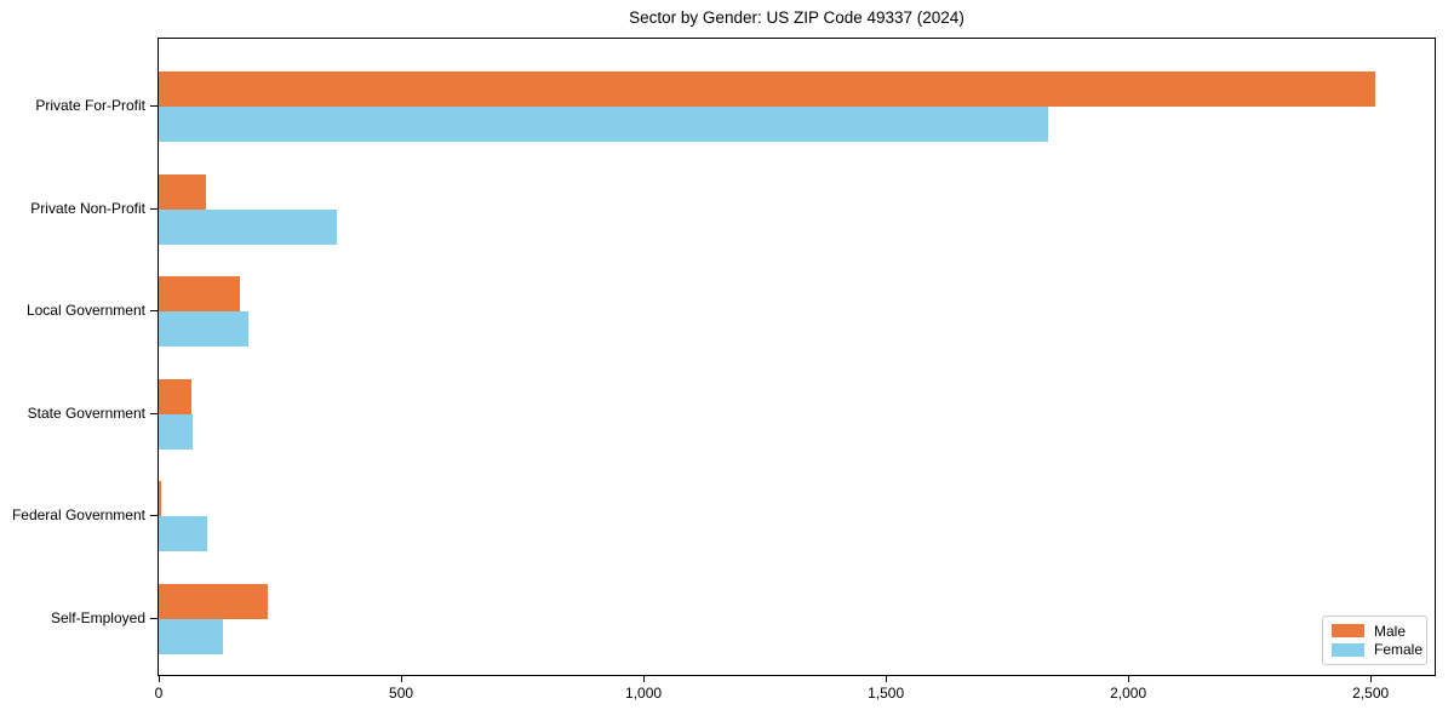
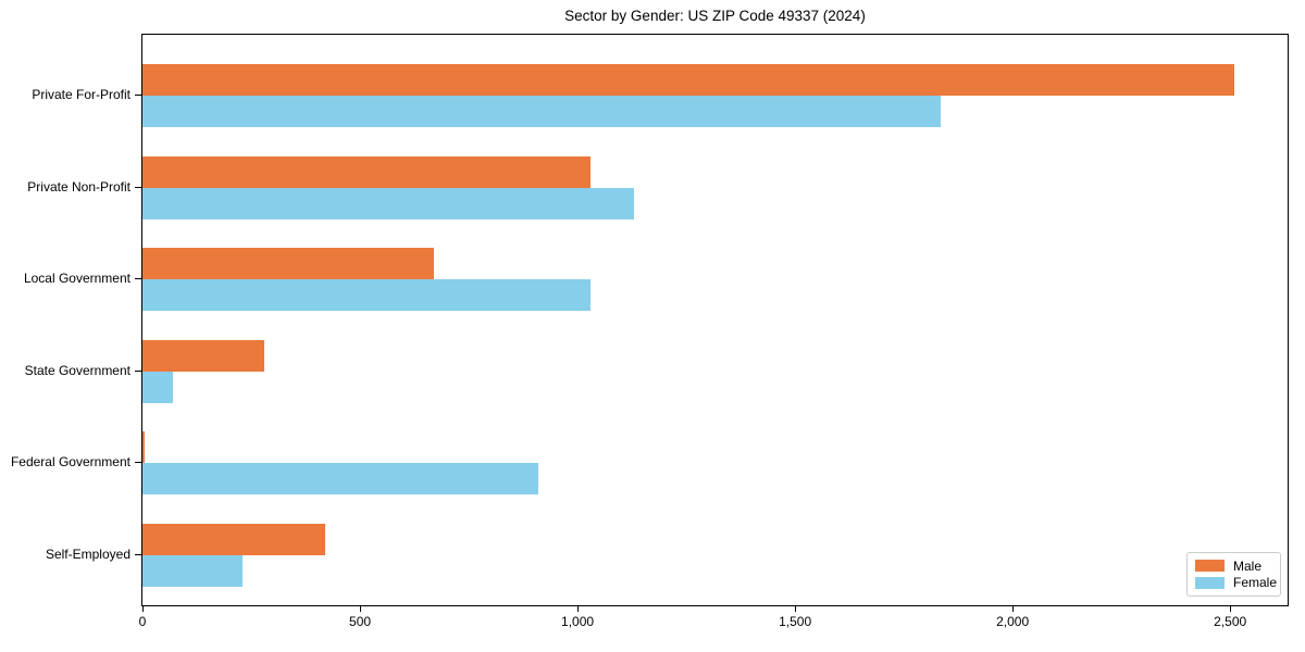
Male/Private Non-Profit: 100 -> 1030
Female/Private Non-Profit: 370 -> 1130
Male/Local Government: 170 -> 670
Female/Local Government: 180 -> 1030
Male/State Government: 70 -> 280
Female/Federal Government: 100 -> 910
Male/Self-Employed: 220 -> 420
Female/Self-Employed: 130 -> 230
